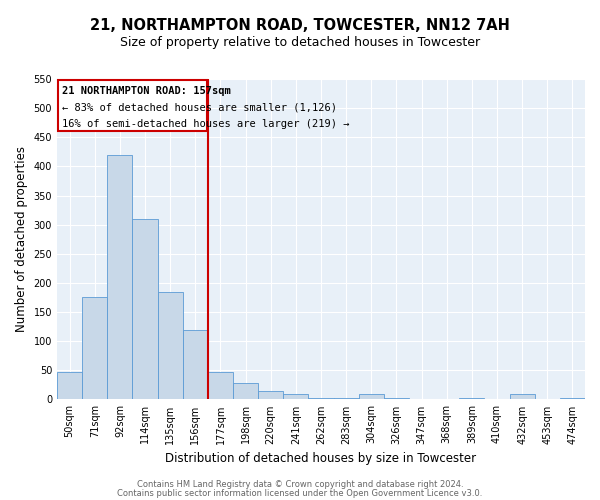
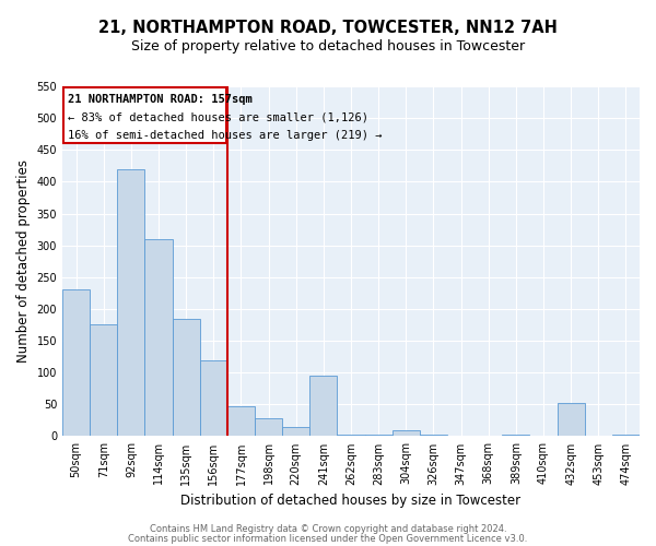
50sqm: 47 -> 230
241sqm: 10 -> 96
432sqm: 10 -> 52
